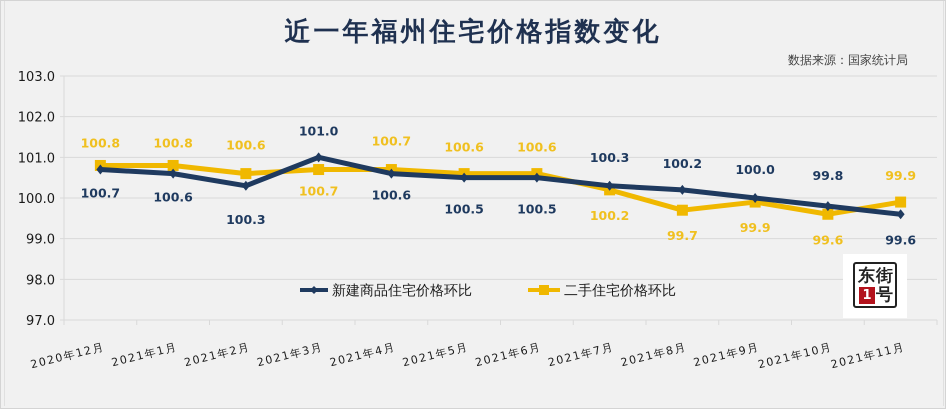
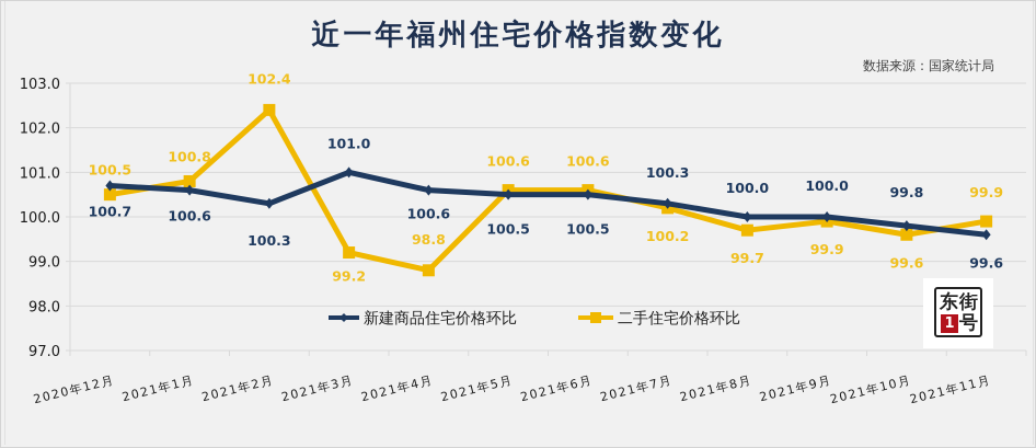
二手住宅价格环比/2020年12月: 100.8 -> 100.5
二手住宅价格环比/2021年2月: 100.6 -> 102.4
二手住宅价格环比/2021年3月: 100.7 -> 99.2
二手住宅价格环比/2021年4月: 100.7 -> 98.8
新建商品住宅价格环比/2021年8月: 100.2 -> 100.0
